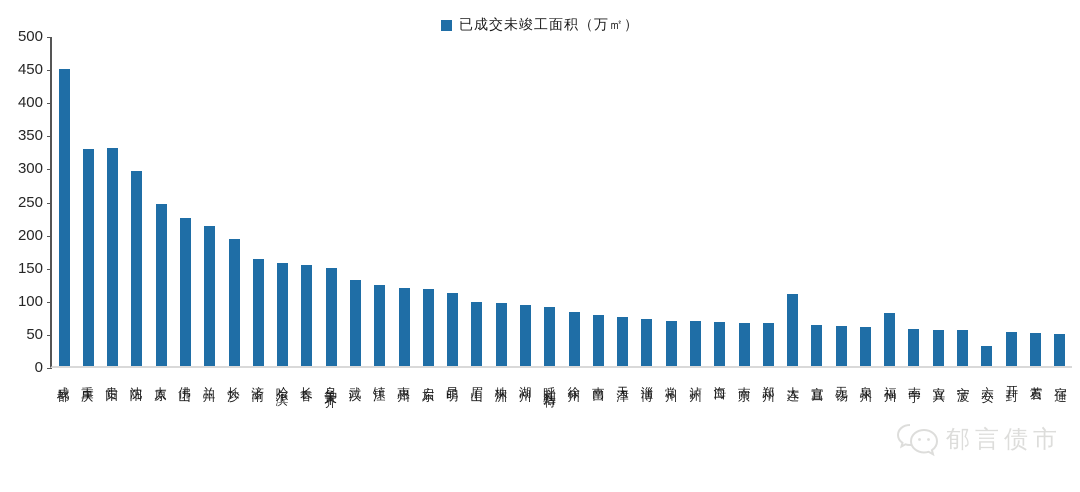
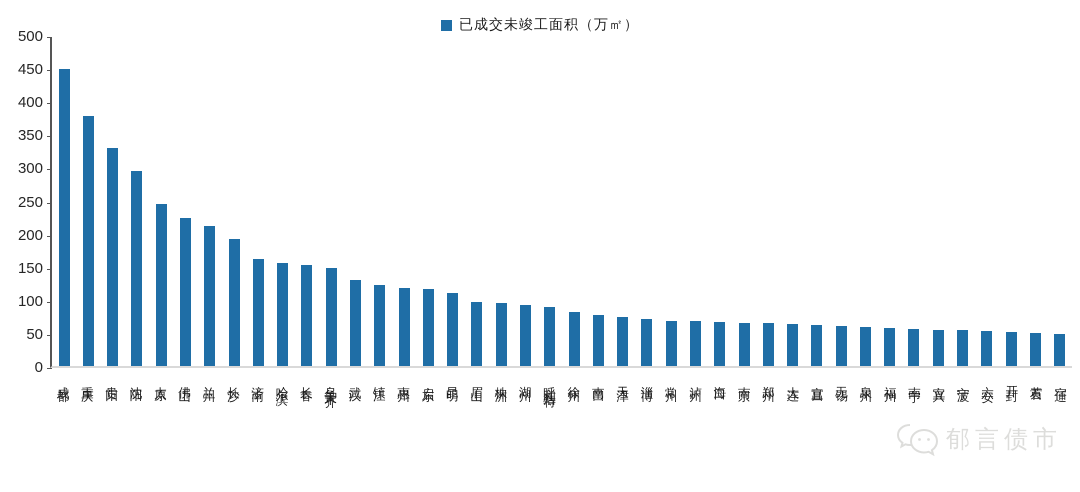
重庆: 330 -> 380
大连: 110 -> 60
福州: 80 -> 60
六安: 30 -> 50
